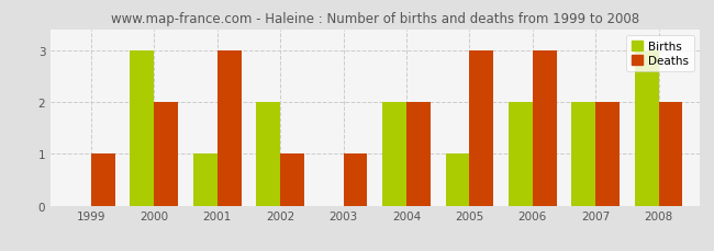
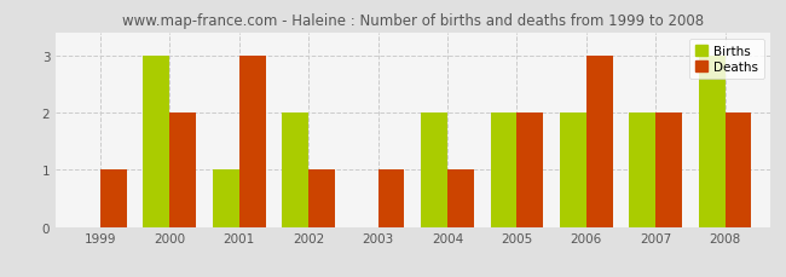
Deaths/2004: 2 -> 1
Births/2005: 1 -> 2
Deaths/2005: 3 -> 2
